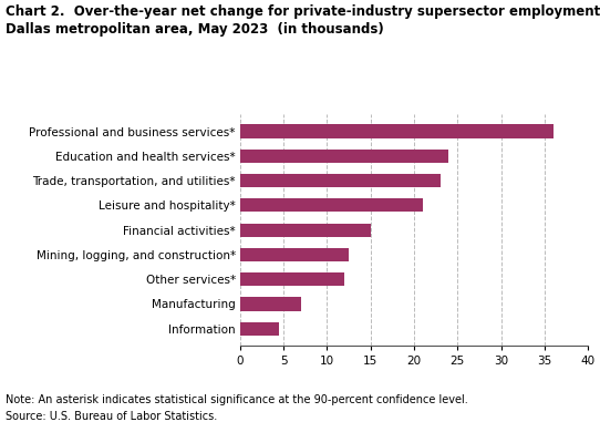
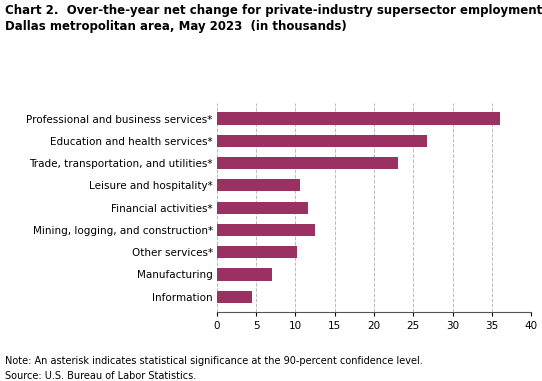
Education and health services*: 24.0 -> 26.8
Leisure and hospitality*: 21.0 -> 10.6
Financial activities*: 15.0 -> 11.6
Other services*: 12.0 -> 10.2
